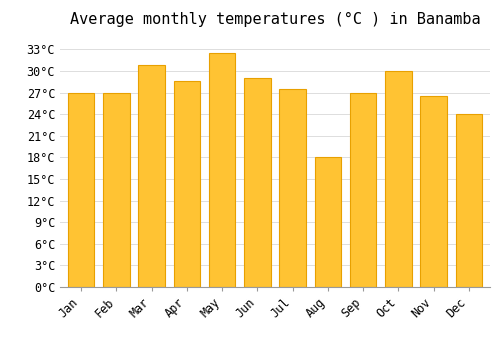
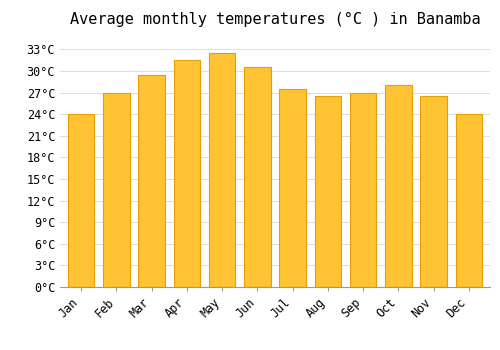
Jan: 27.0°C -> 24.0°C
Mar: 30.8°C -> 29.5°C
Apr: 28.6°C -> 31.5°C
Jun: 29.0°C -> 30.5°C
Aug: 18.0°C -> 26.5°C
Oct: 30.0°C -> 28.0°C
